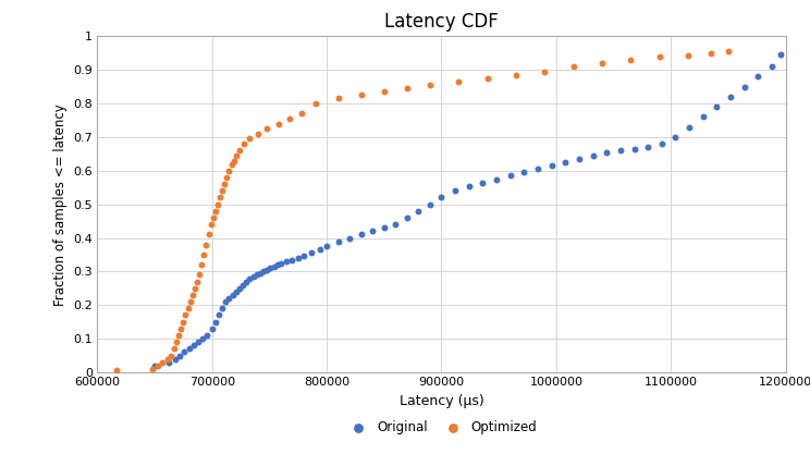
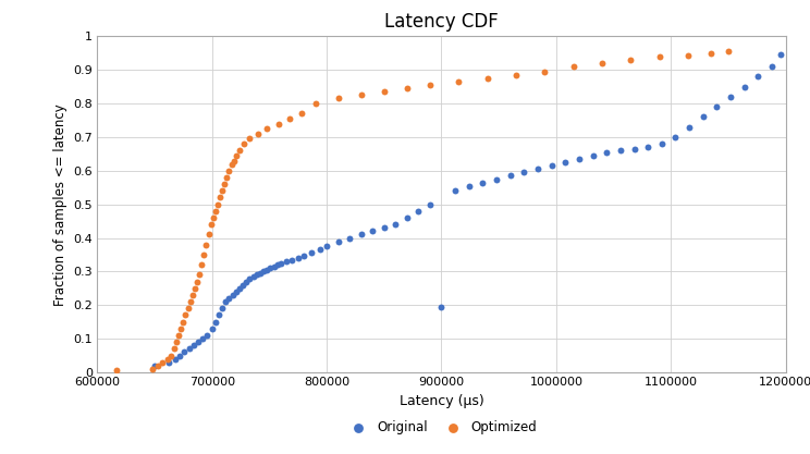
Original/900000: 0.520 -> 0.195
